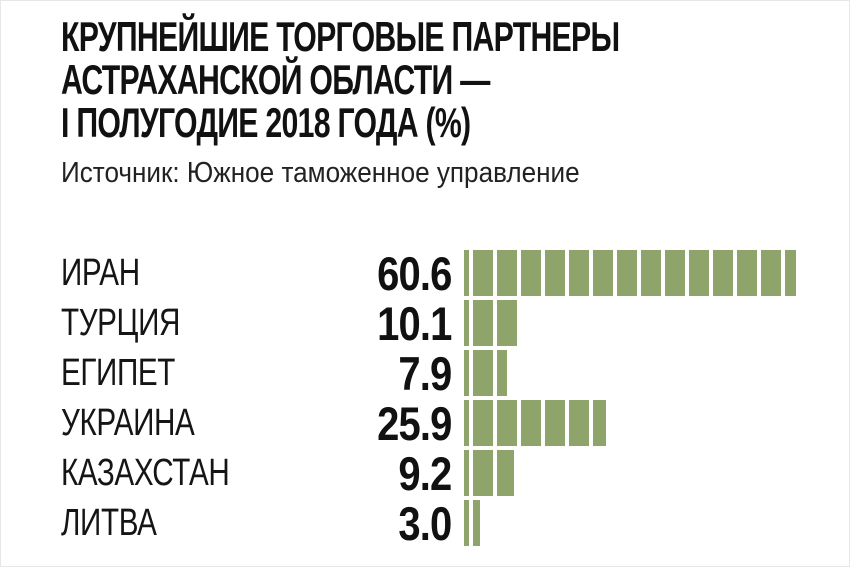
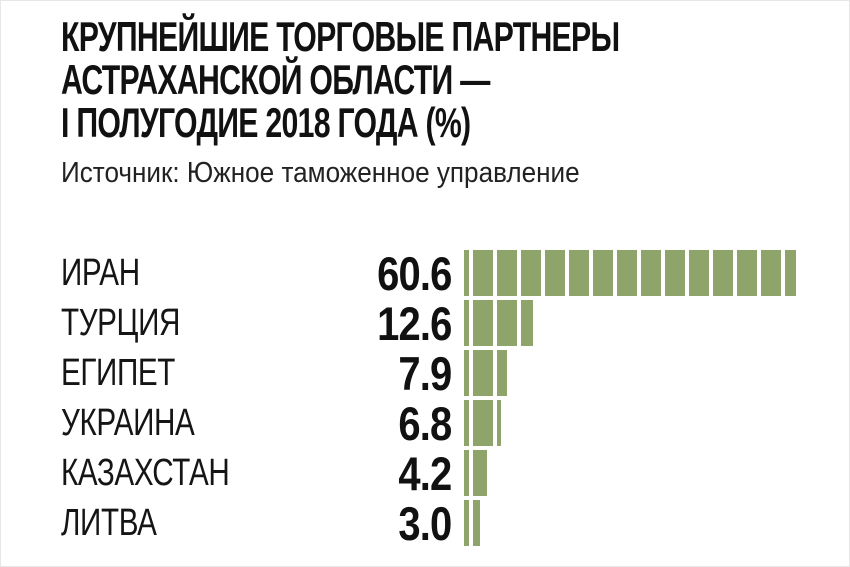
ТУРЦИЯ: 10.1 -> 12.6
УКРАИНА: 25.9 -> 6.8
КАЗАХСТАН: 9.2 -> 4.2
